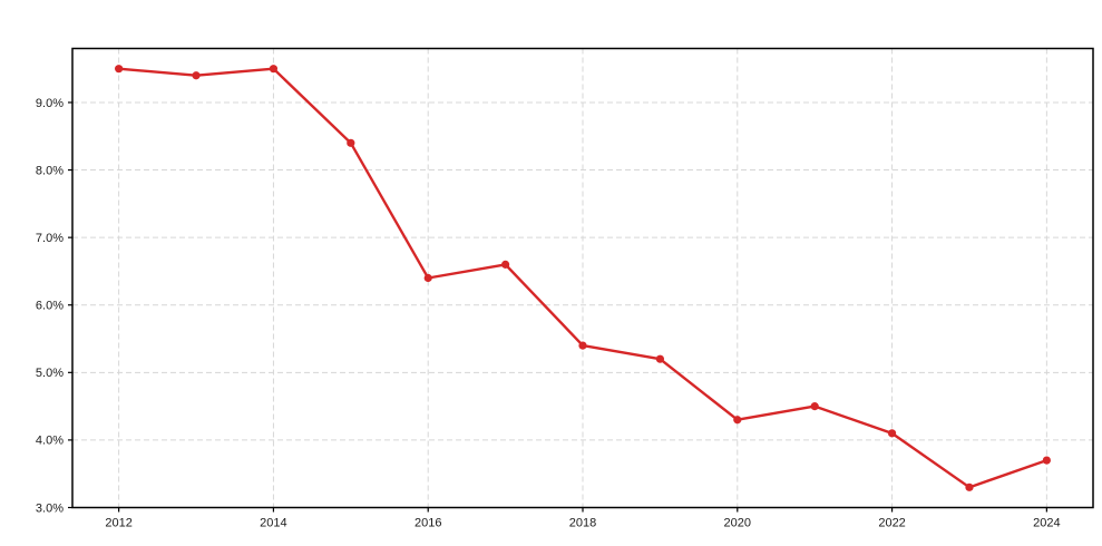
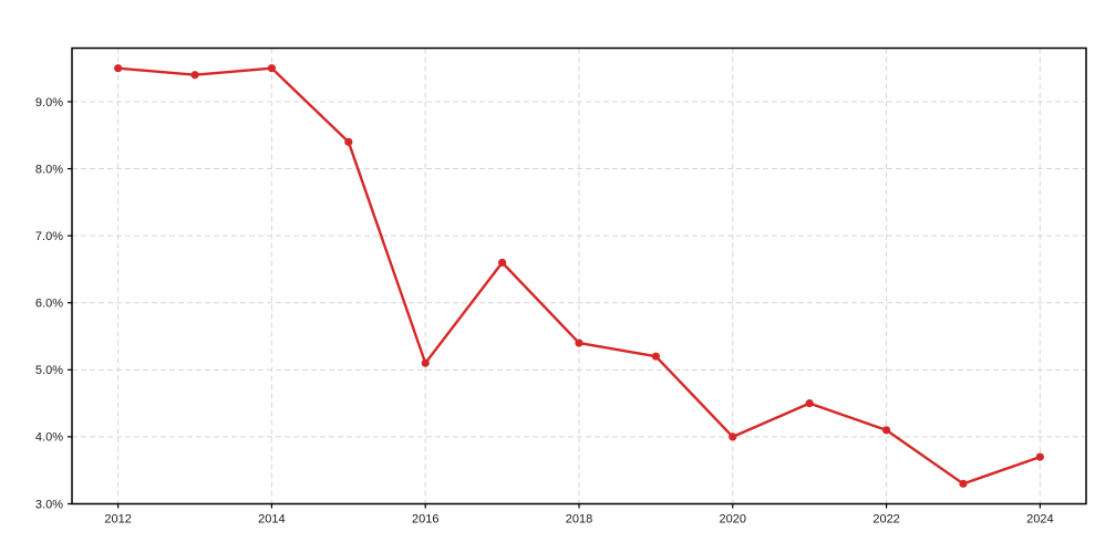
2016: 6.4% -> 5.1%
2020: 4.3% -> 4.0%
